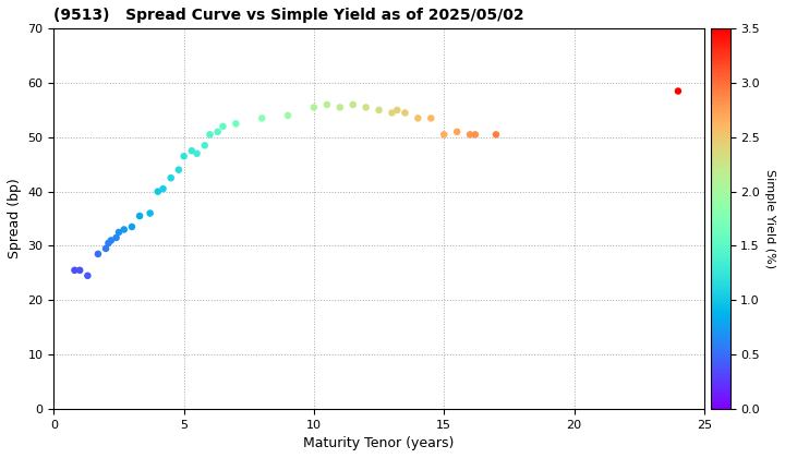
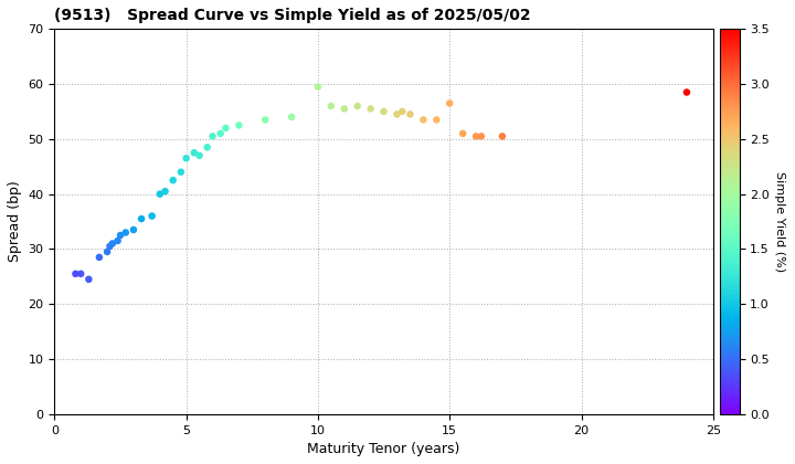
10: 55.5 -> 59.5
15: 50.5 -> 56.5
